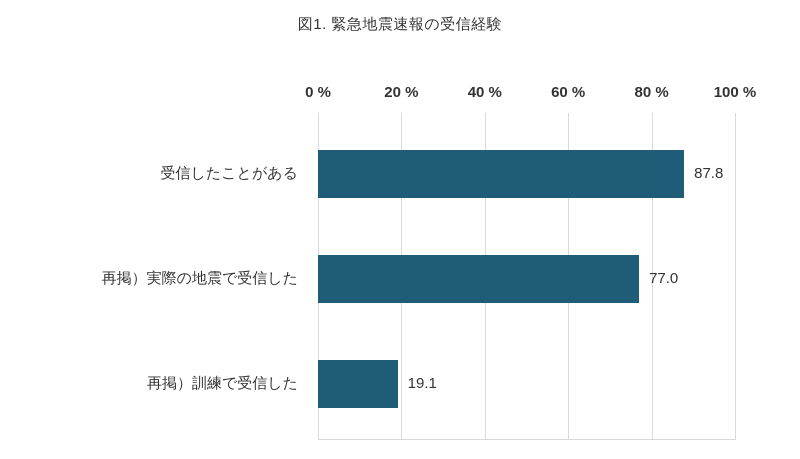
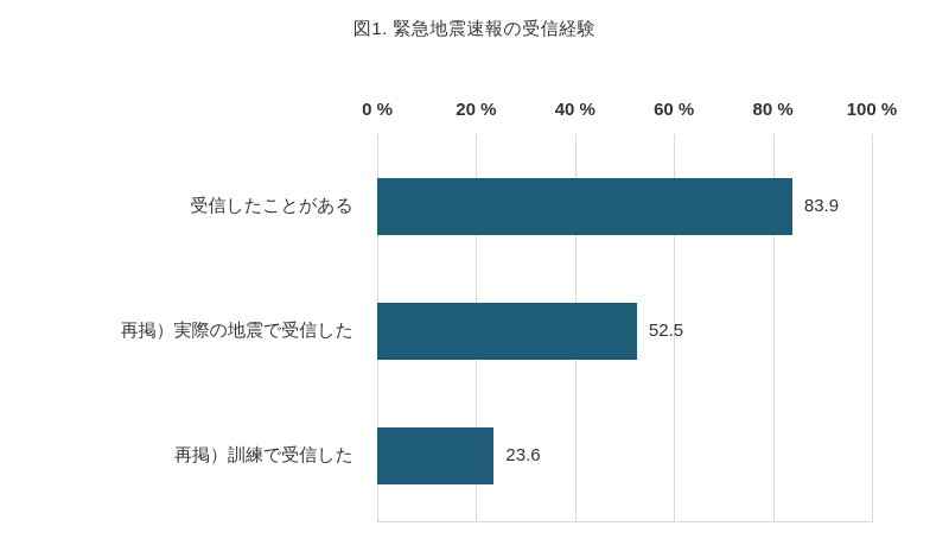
受信したことがある: 87.8 -> 83.9
再掲）実際の地震で受信した: 77.0 -> 52.5
再掲）訓練で受信した: 19.1 -> 23.6
